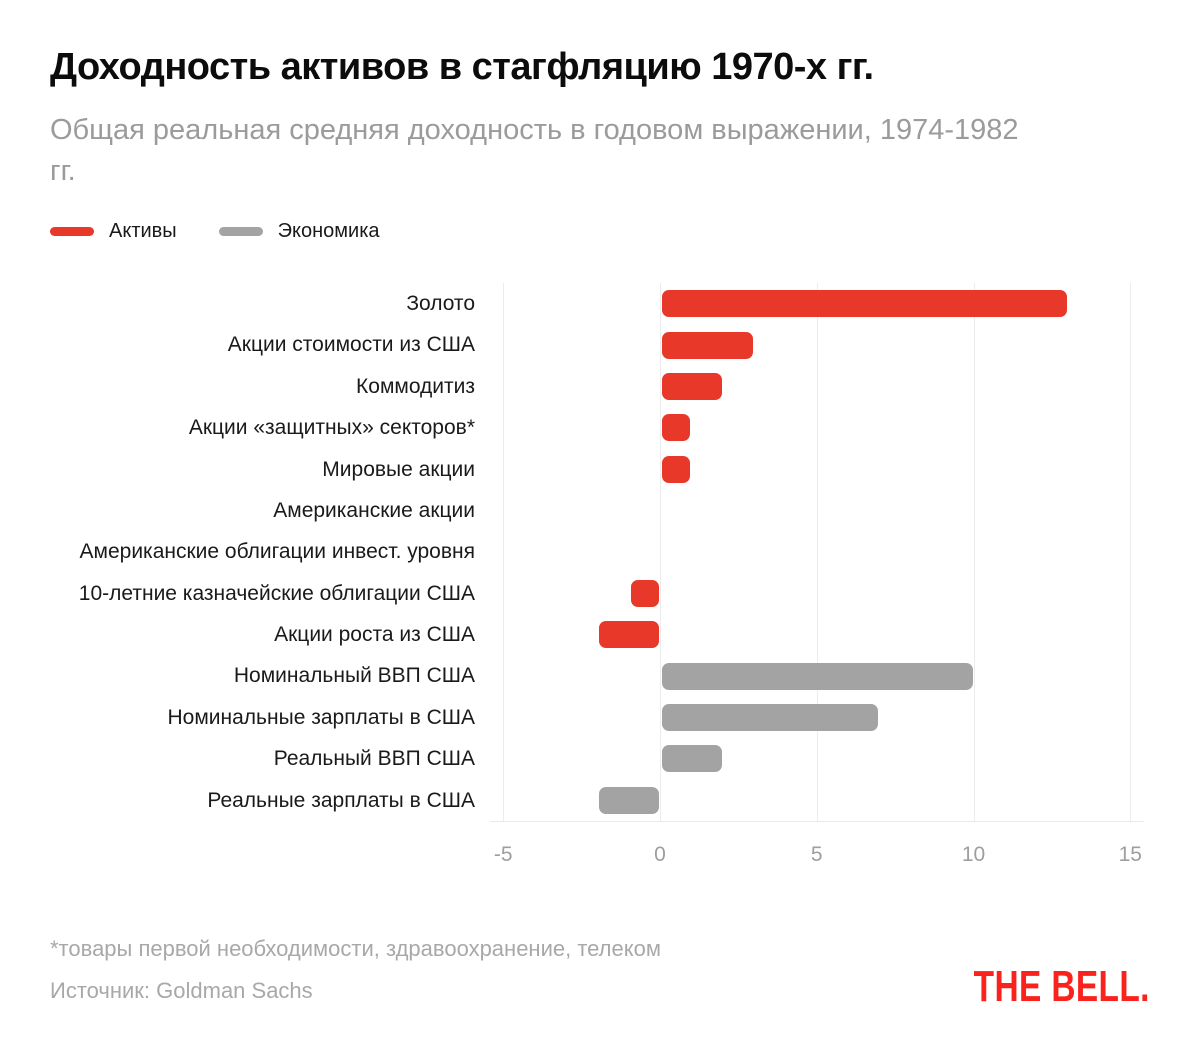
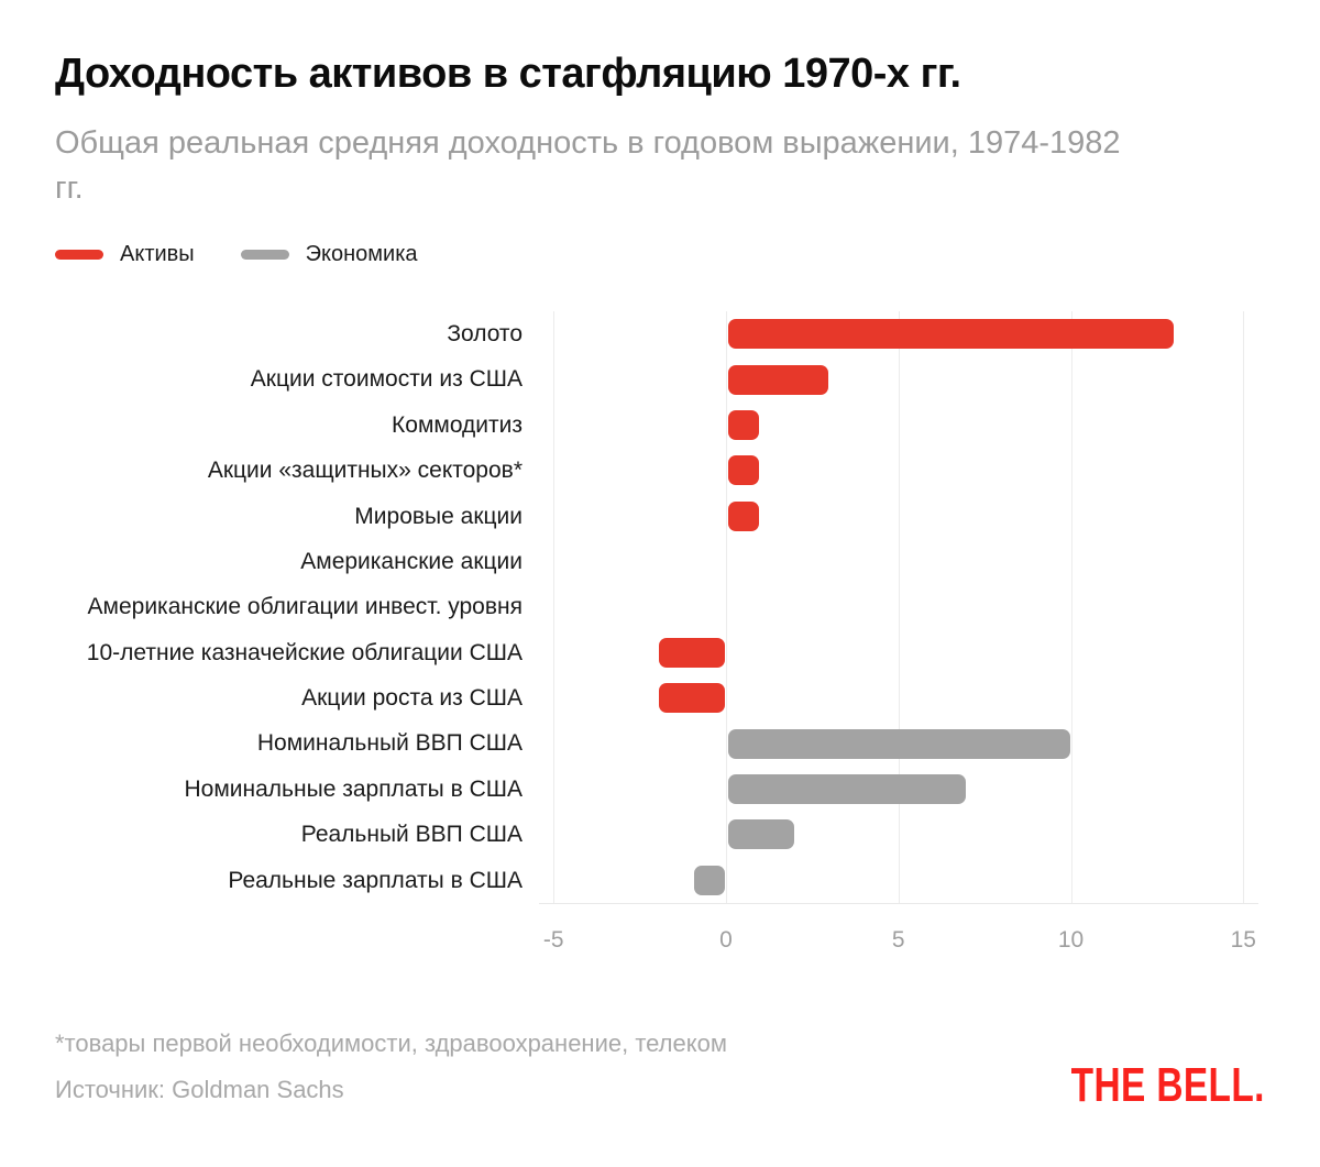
Коммодитиз: 2 -> 1
10-летние казначейские облигации США: -1 -> -2
Реальные зарплаты в США: -2 -> -1
